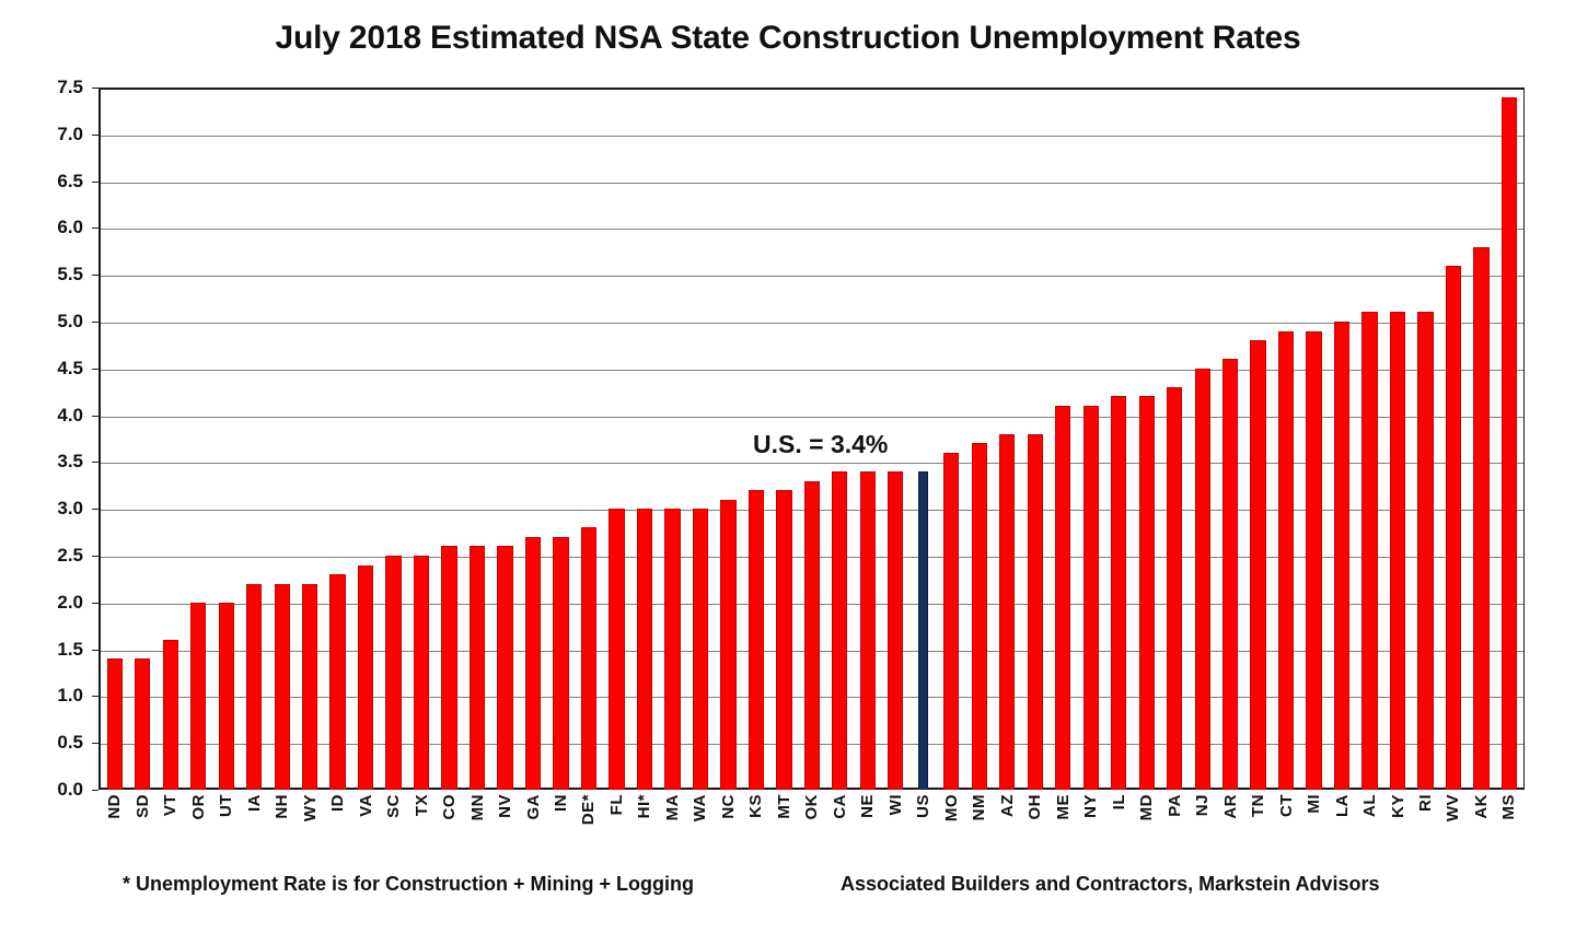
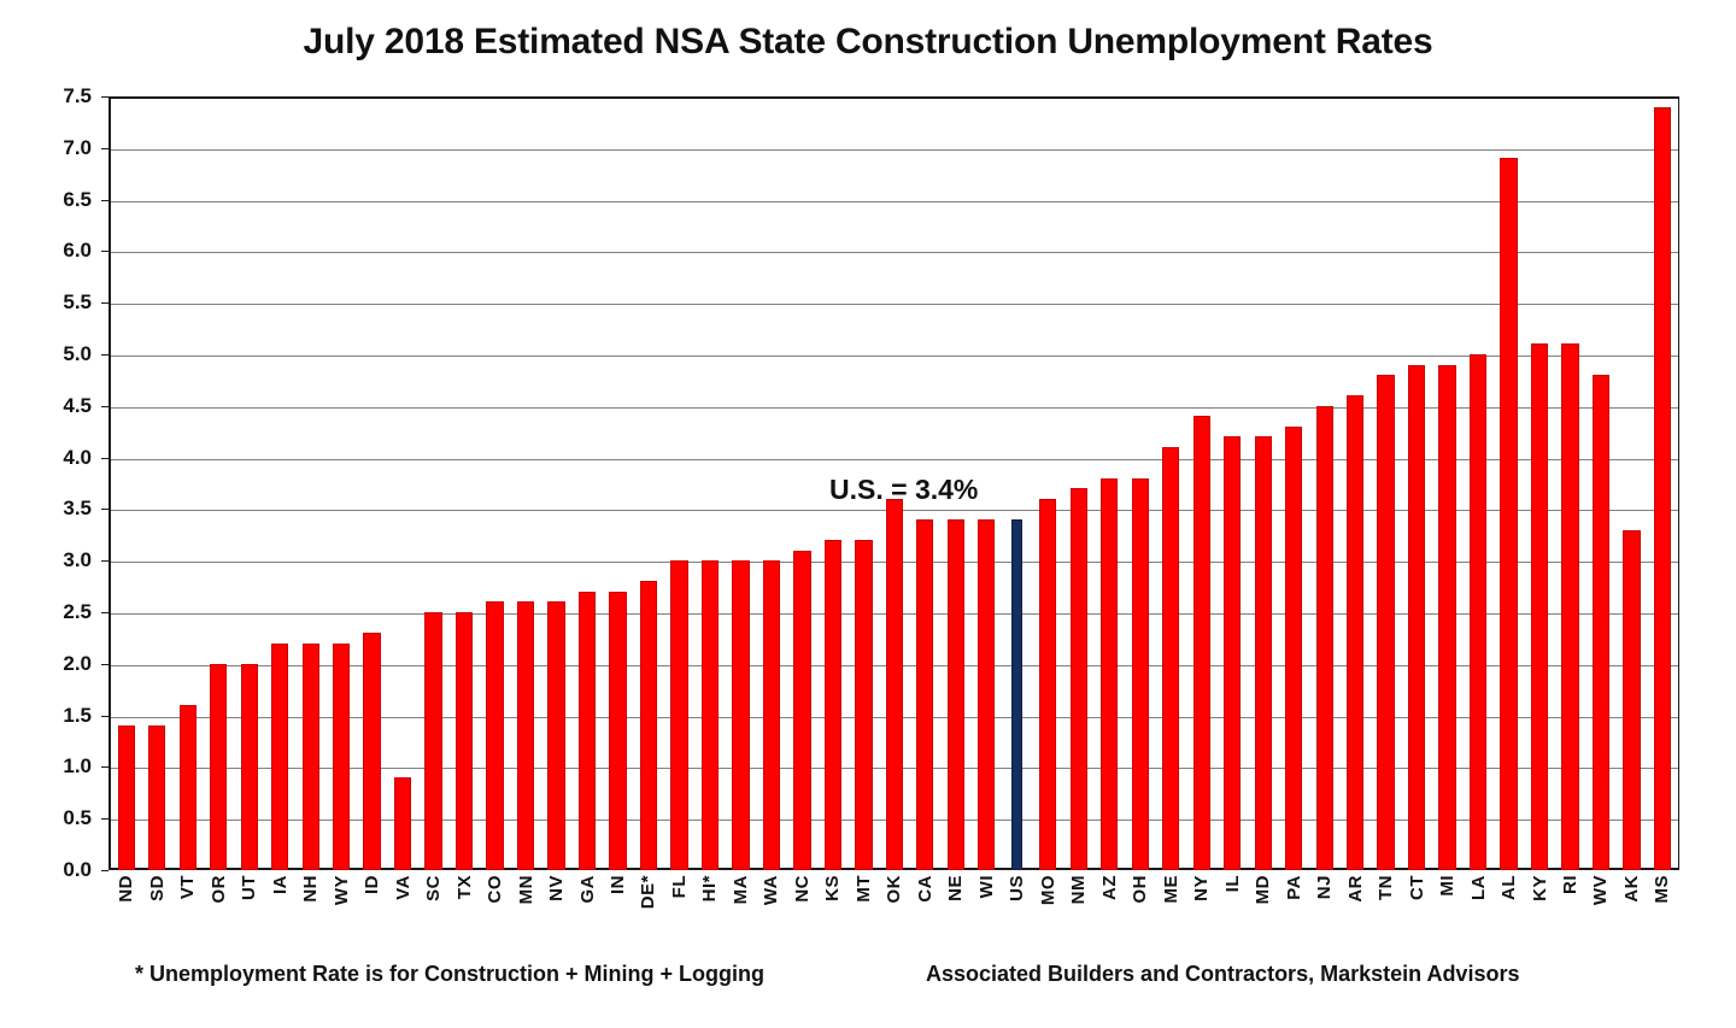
VA: 2.4 -> 0.9
OK: 3.3 -> 3.6
NY: 4.1 -> 4.4
AL: 5.1 -> 6.9
WV: 5.6 -> 4.8
AK: 5.8 -> 3.3
